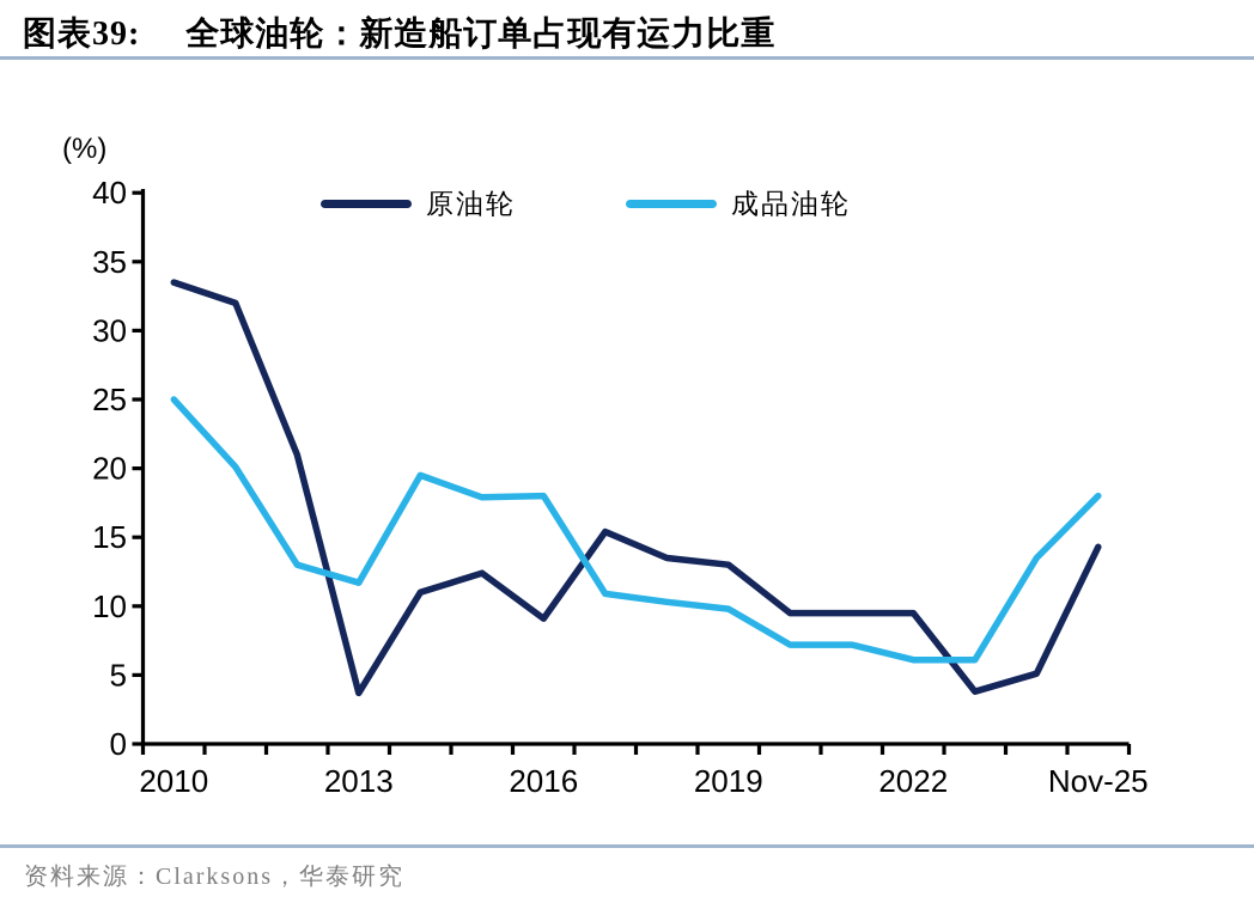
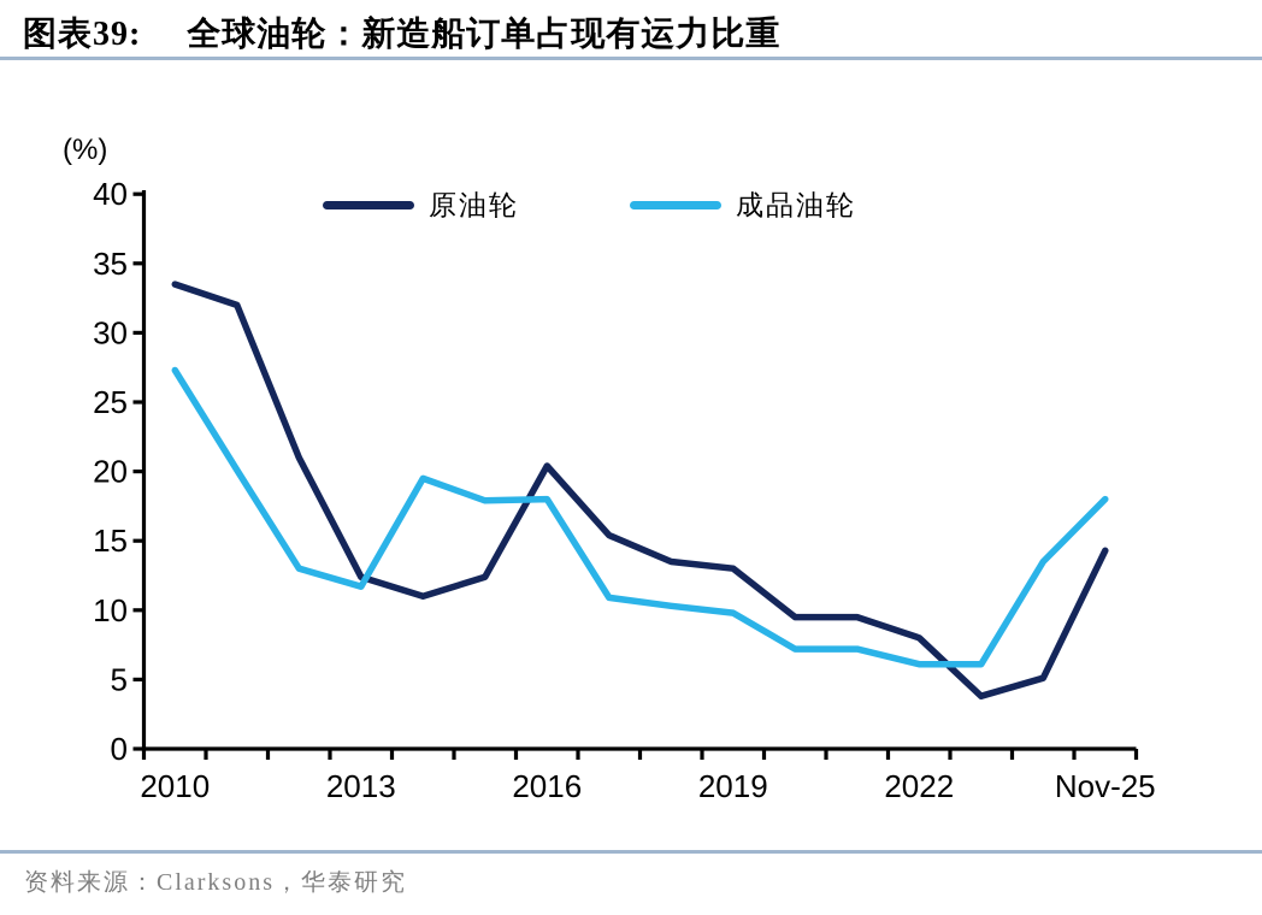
成品油轮/2010: 25.0 -> 27.3
原油轮/2013: 3.7 -> 12.4
原油轮/2016: 9.1 -> 20.4
原油轮/2022: 9.5 -> 8.0
